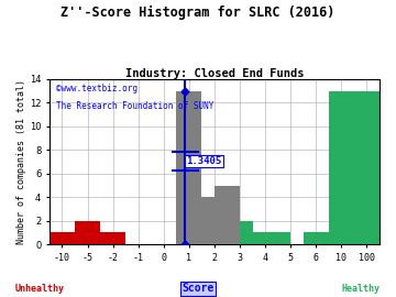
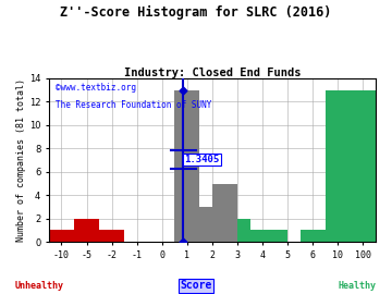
2: 4 -> 3
